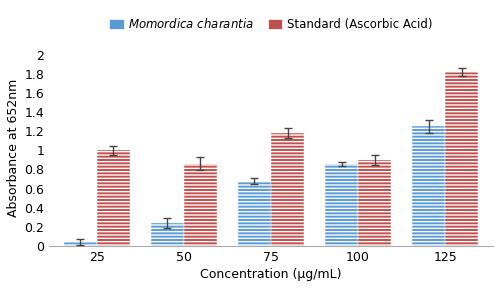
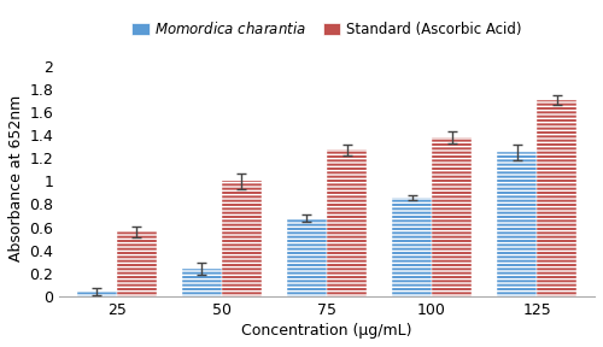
Standard (Ascorbic Acid)/25: 1.00 -> 0.56
Standard (Ascorbic Acid)/50: 0.86 -> 1.00
Standard (Ascorbic Acid)/75: 1.18 -> 1.27
Standard (Ascorbic Acid)/100: 0.90 -> 1.38
Standard (Ascorbic Acid)/125: 1.82 -> 1.70
